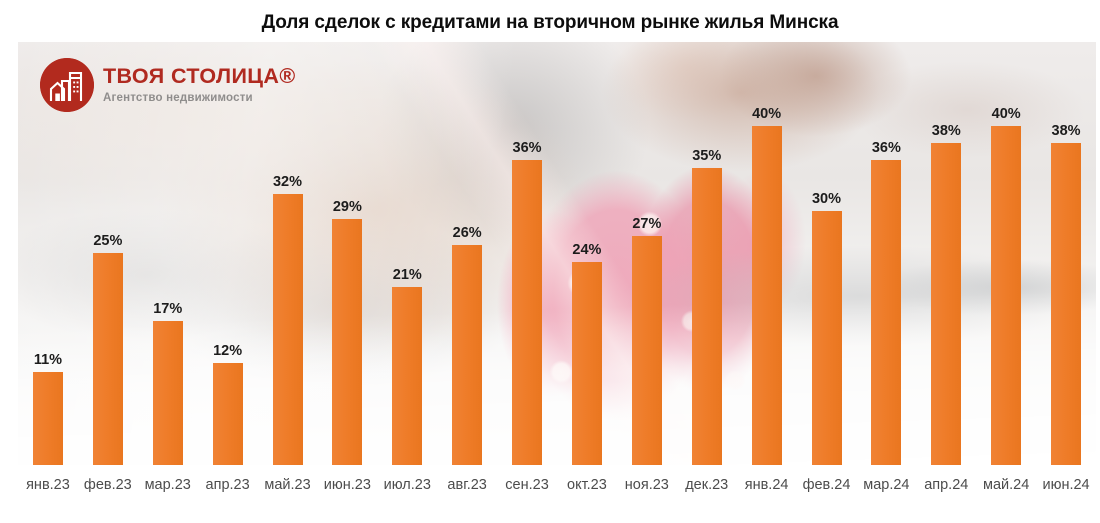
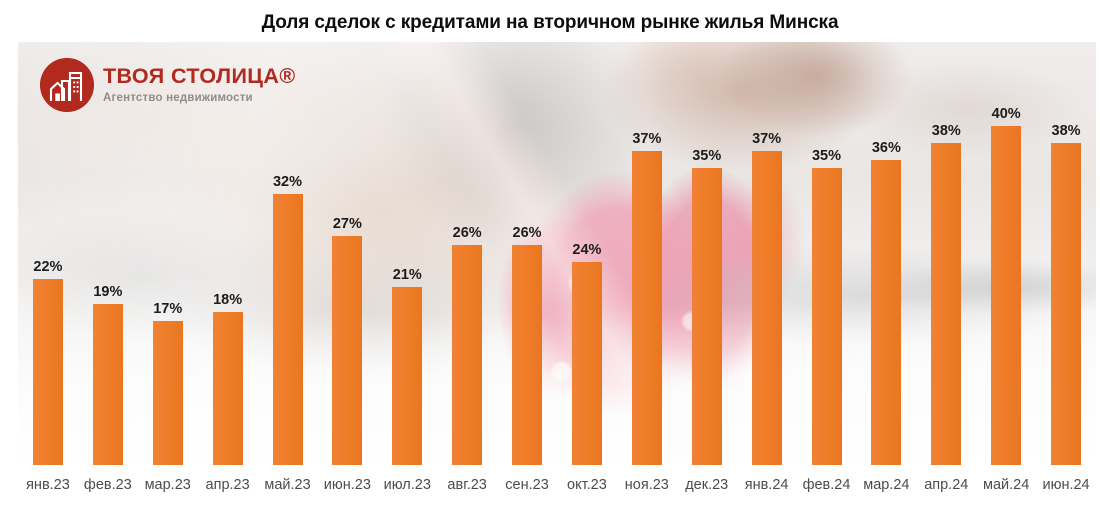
янв.23: 11% -> 22%
фев.23: 25% -> 19%
апр.23: 12% -> 18%
июн.23: 29% -> 27%
сен.23: 36% -> 26%
ноя.23: 27% -> 37%
янв.24: 40% -> 37%
фев.24: 30% -> 35%
